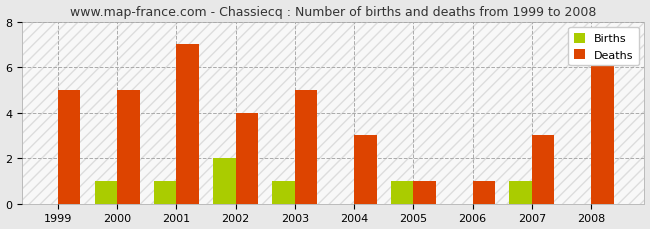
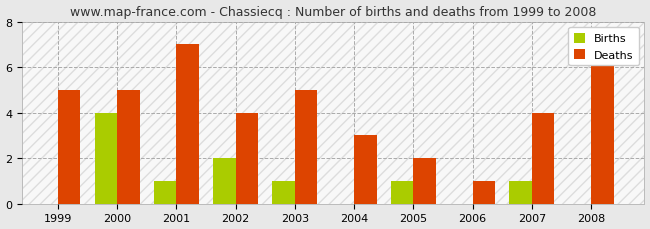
Births/2000: 1 -> 4
Deaths/2005: 1 -> 2
Deaths/2007: 3 -> 4
